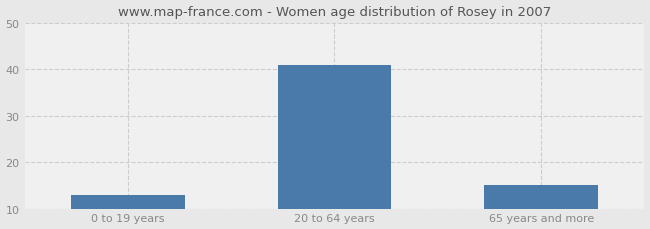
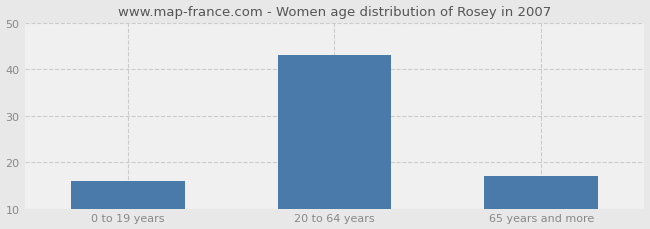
0 to 19 years: 13 -> 16
20 to 64 years: 41 -> 43
65 years and more: 15 -> 17
